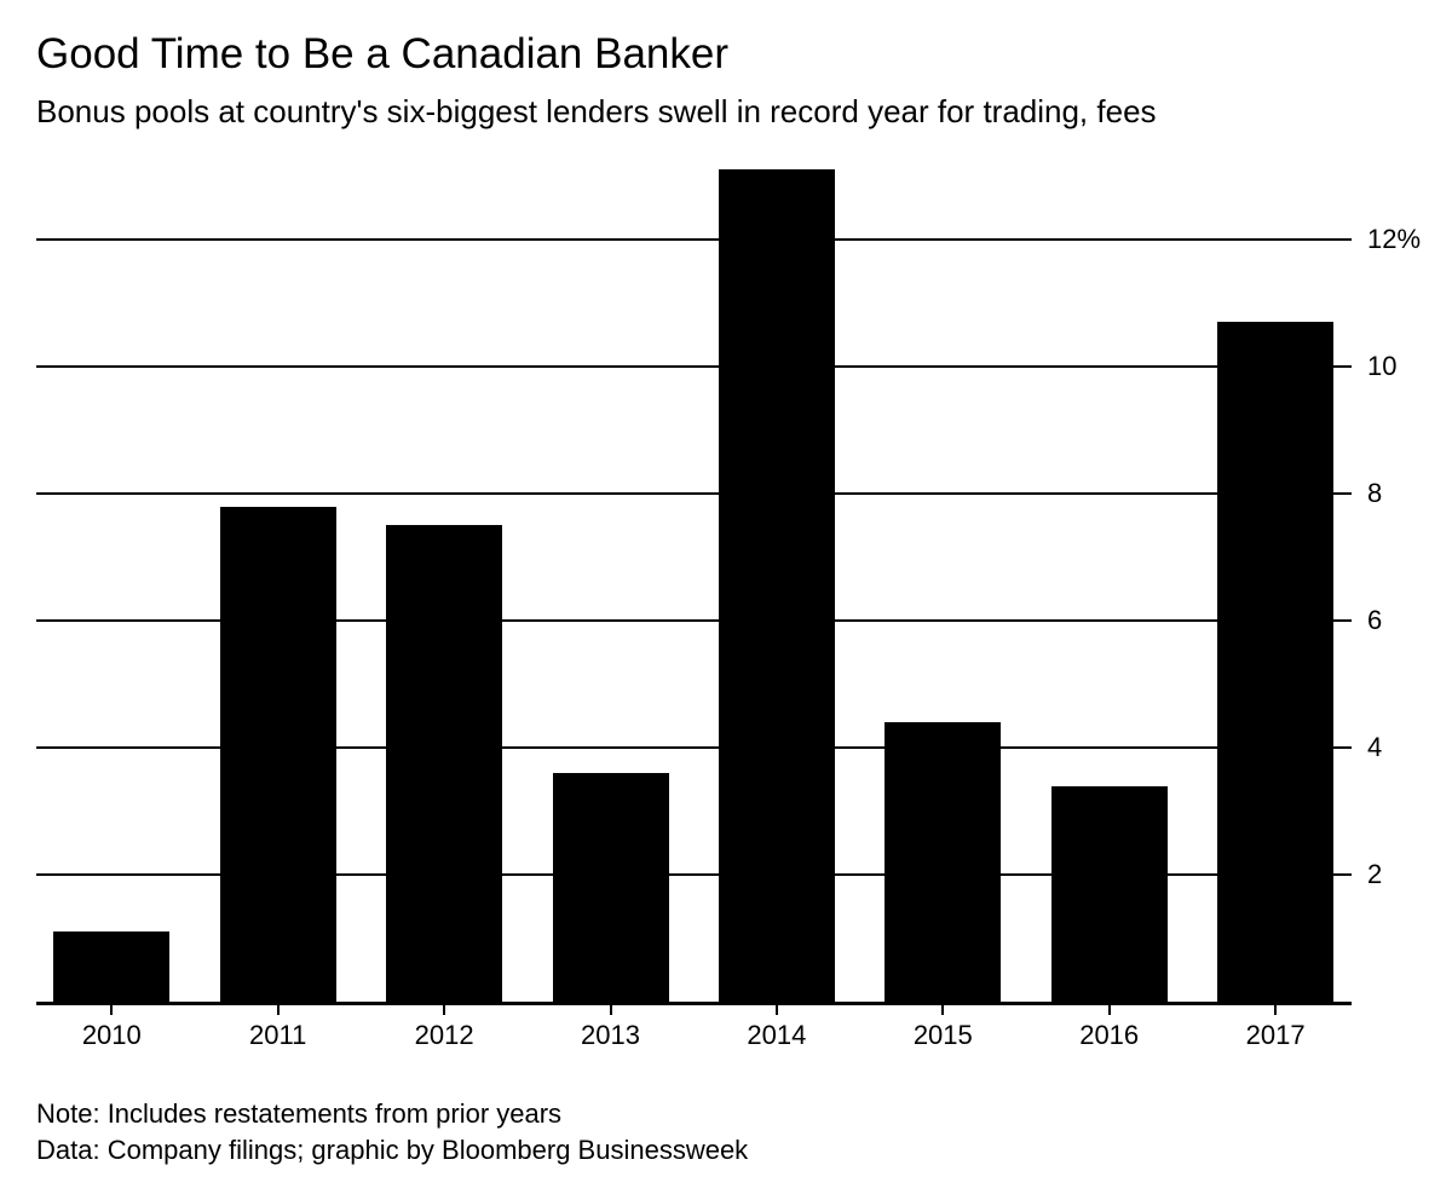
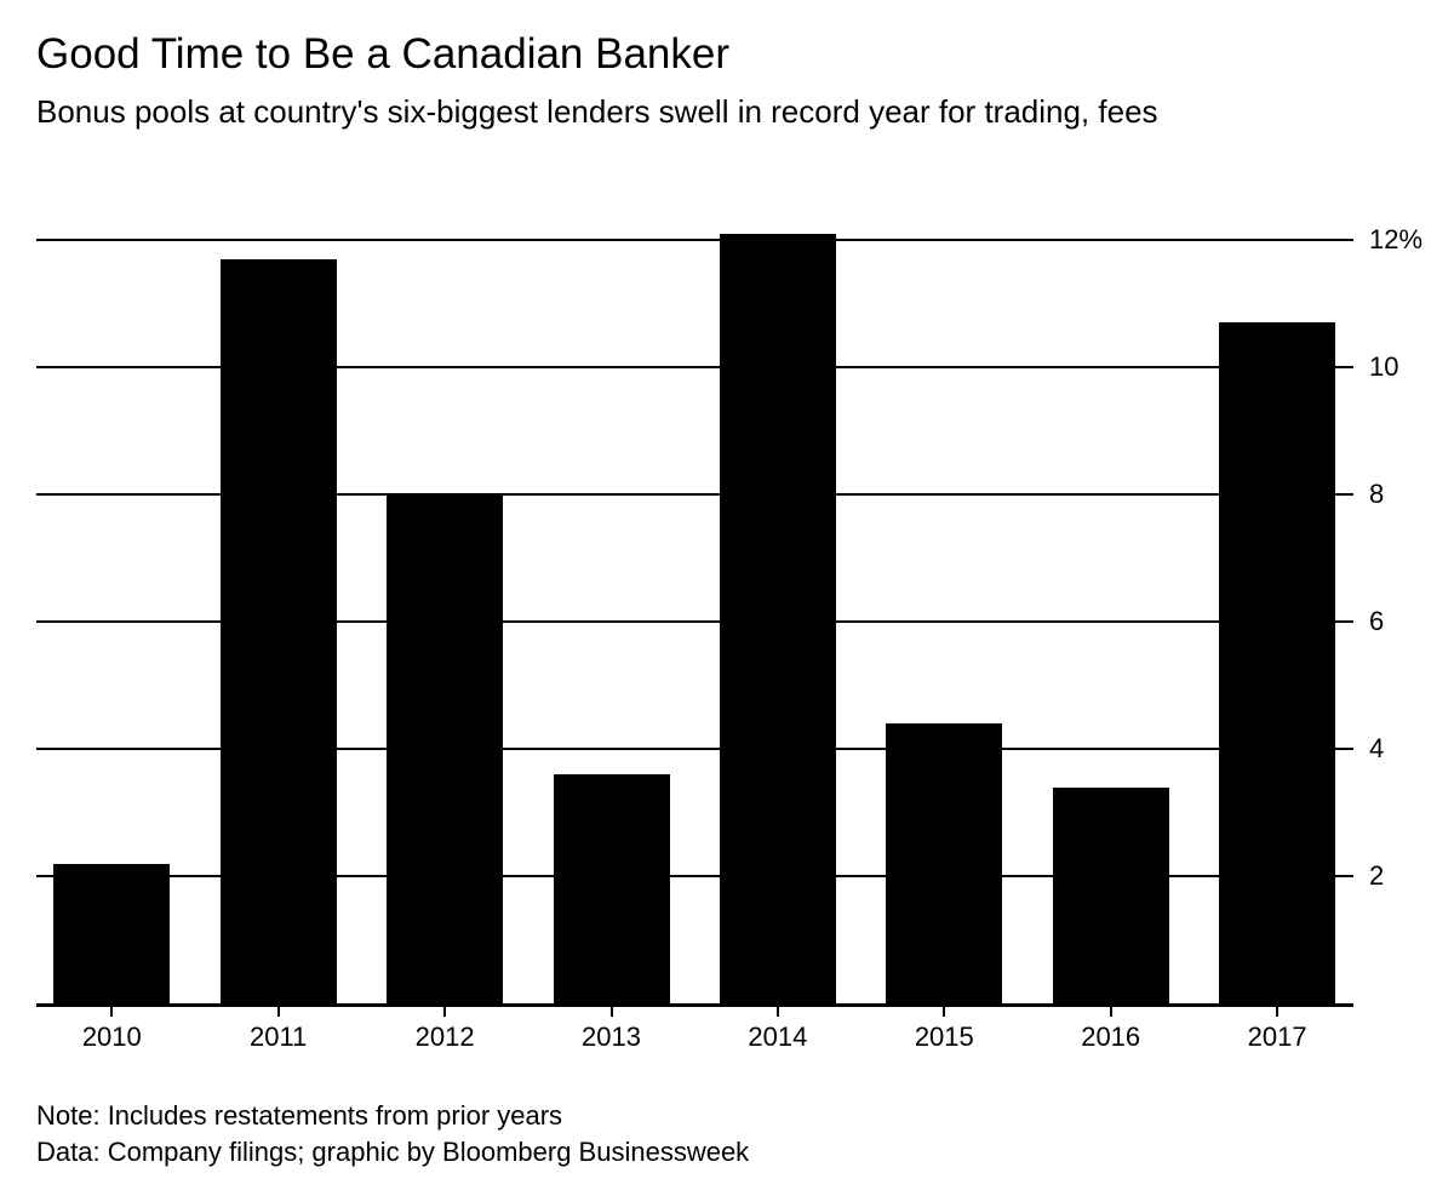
2010: 1.1% -> 2.2%
2011: 7.8% -> 11.7%
2012: 7.5% -> 8.0%
2014: 13.1% -> 12.1%
